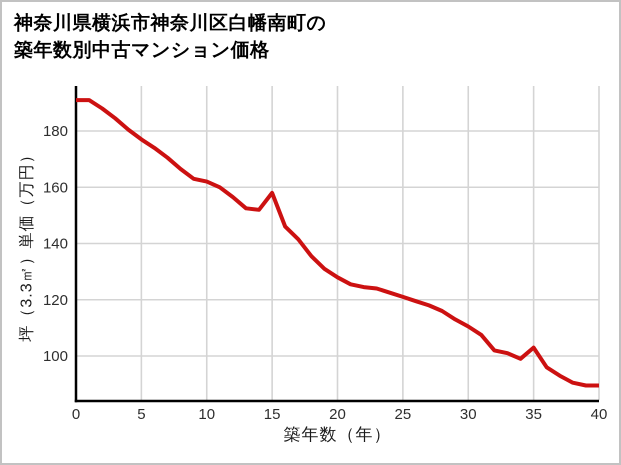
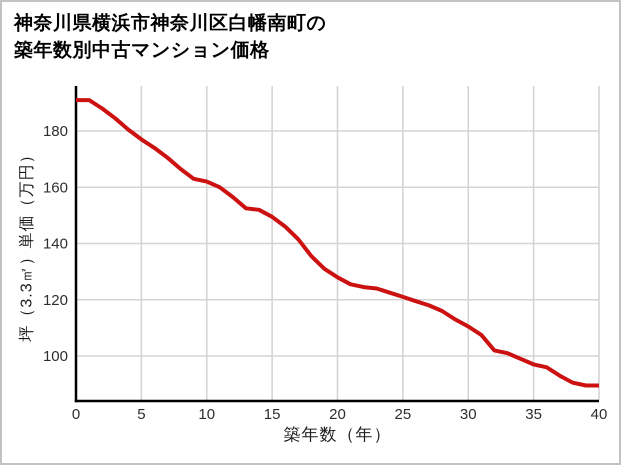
15: 158 -> 150
35: 103 -> 97
